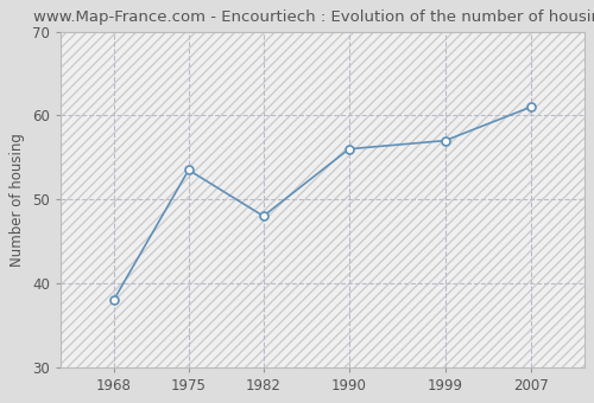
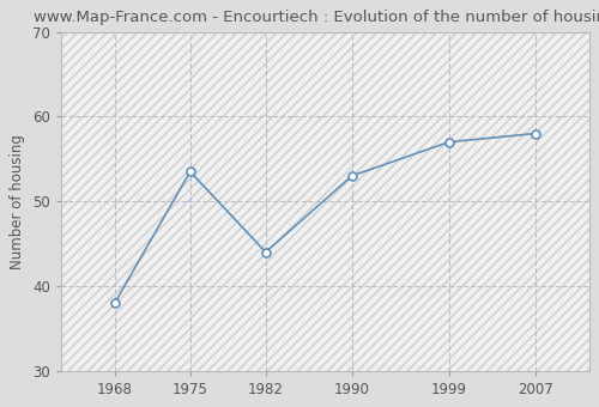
1982: 48.0 -> 44.0
1990: 56.0 -> 53.0
2007: 61.0 -> 58.0
